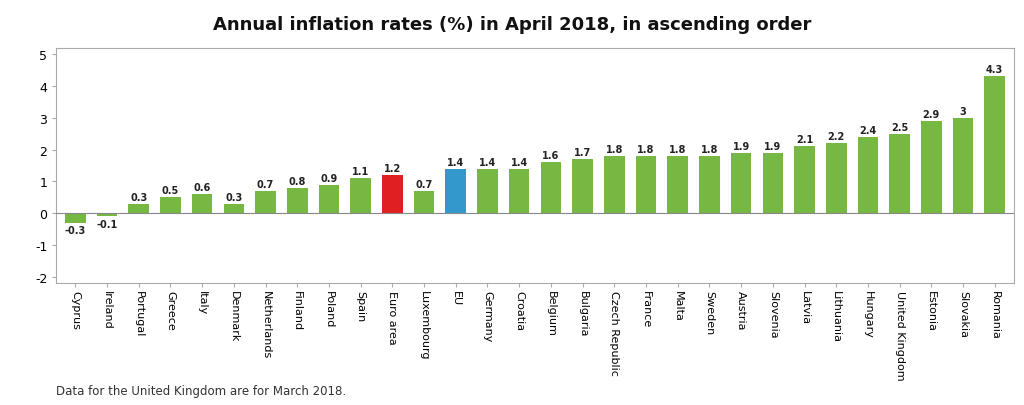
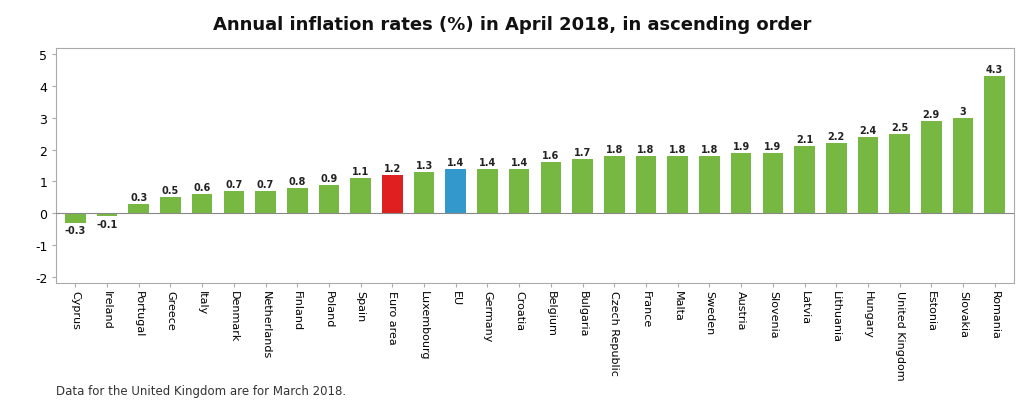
Denmark: 0.3 -> 0.7
Luxembourg: 0.7 -> 1.3
